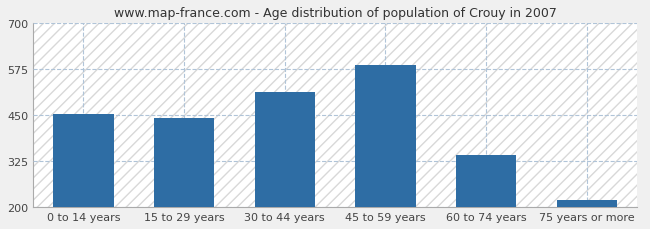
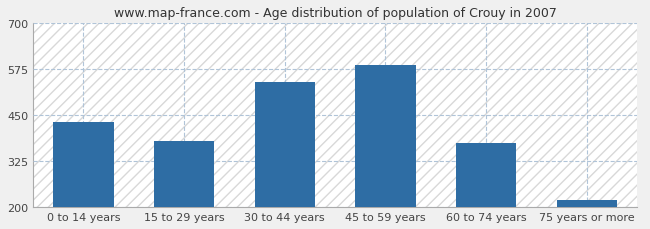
0 to 14 years: 453 -> 430
15 to 29 years: 442 -> 380
30 to 44 years: 513 -> 540
60 to 74 years: 341 -> 375
